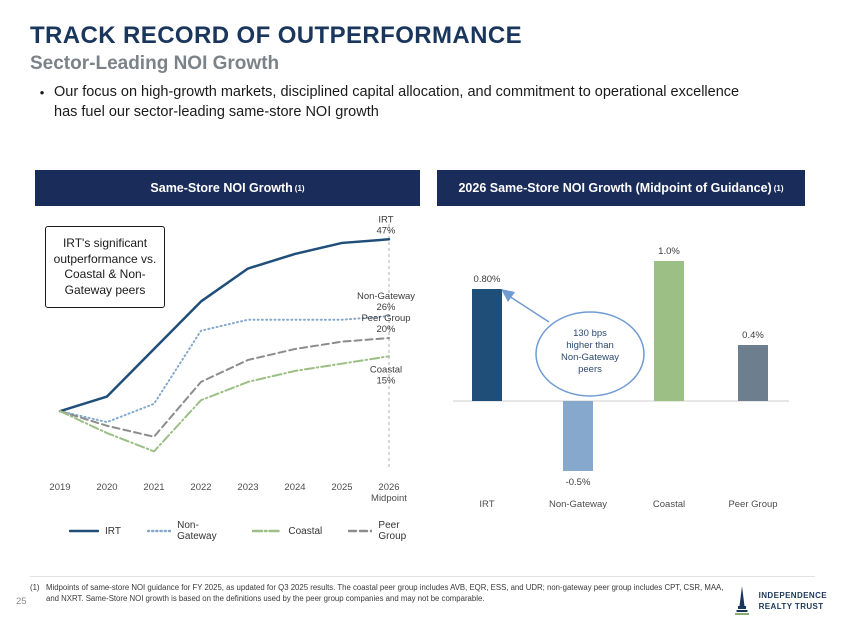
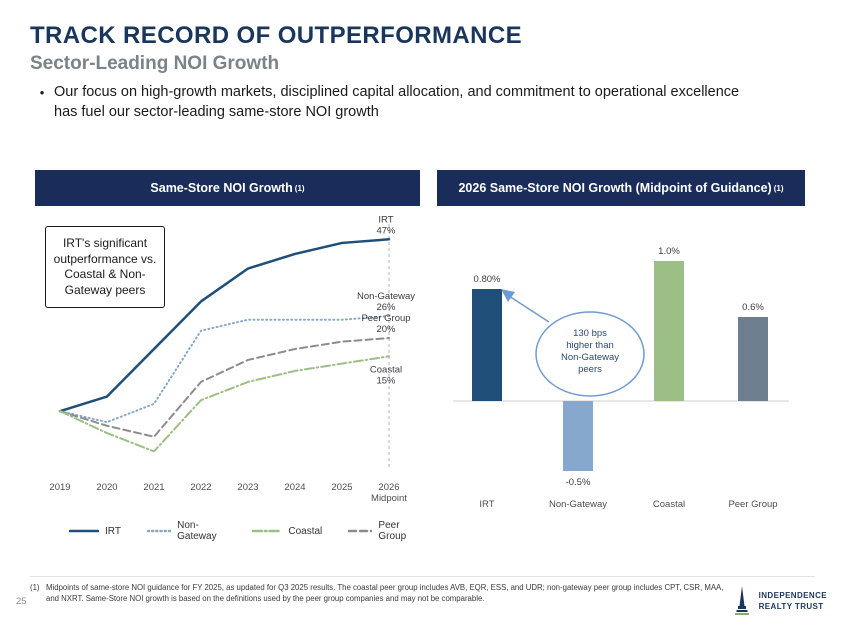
2026 Same-Store NOI Growth (Midpoint of Guidance) (1)/Peer Group: 0.4% -> 0.6%
